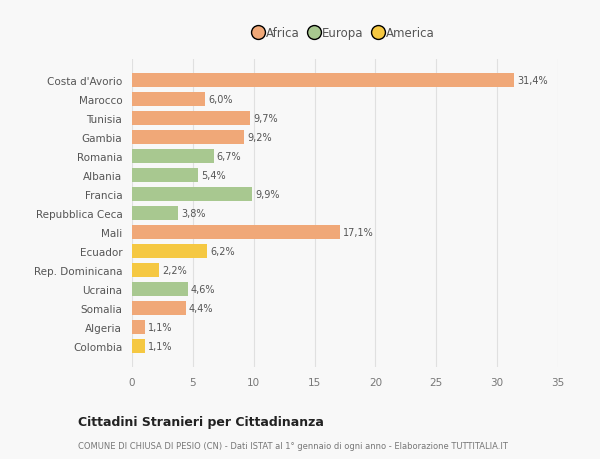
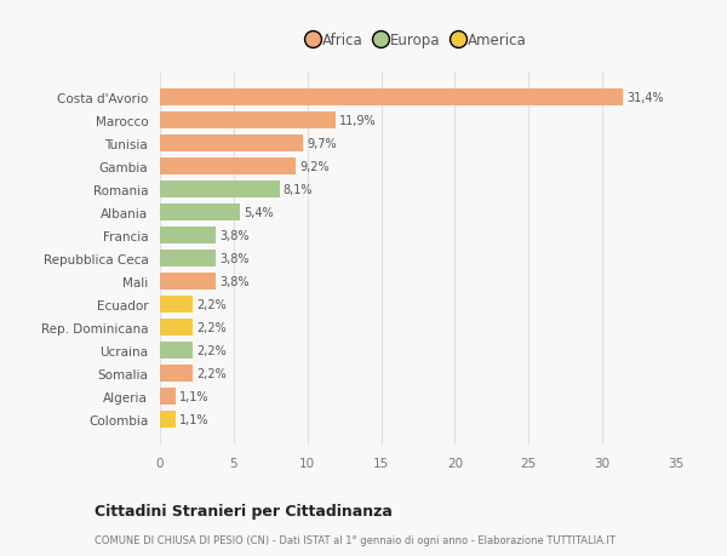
Marocco: 6,0% -> 11,9%
Romania: 6,7% -> 8,1%
Francia: 9,9% -> 3,8%
Mali: 17,1% -> 3,8%
Ecuador: 6,2% -> 2,2%
Ucraina: 4,6% -> 2,2%
Somalia: 4,4% -> 2,2%
